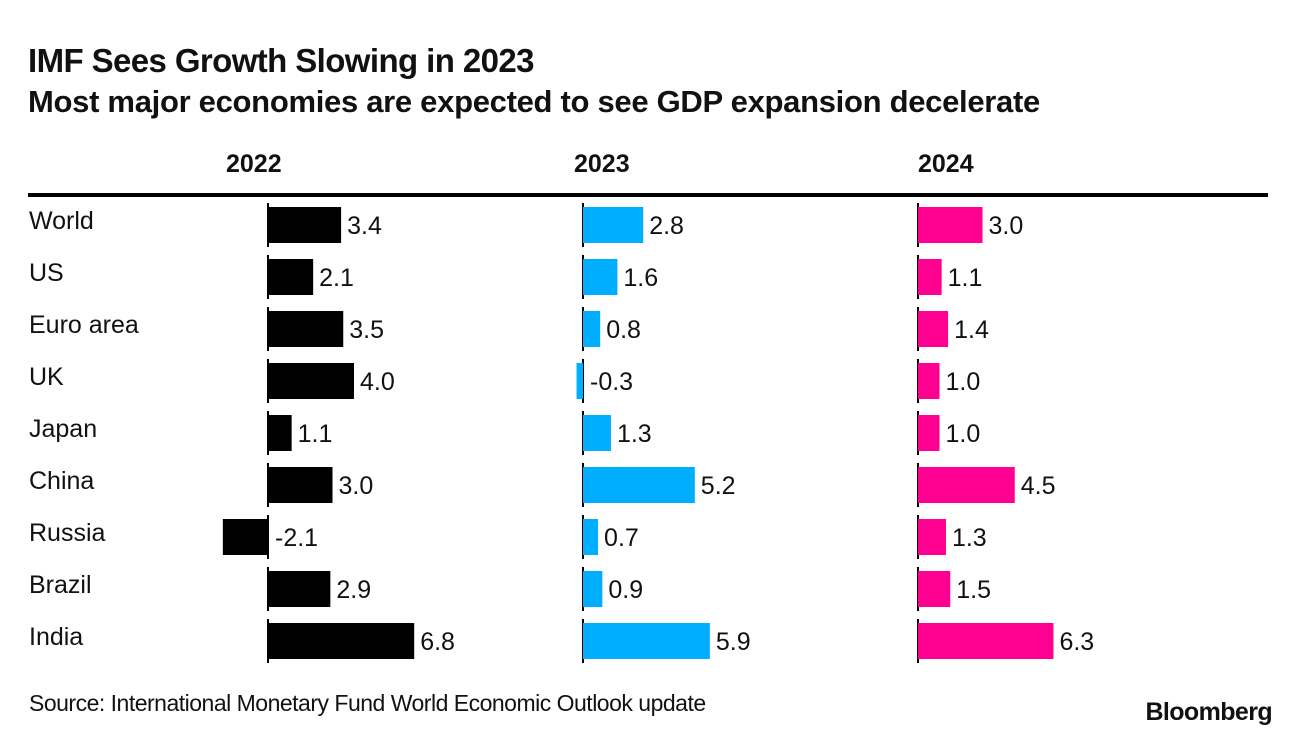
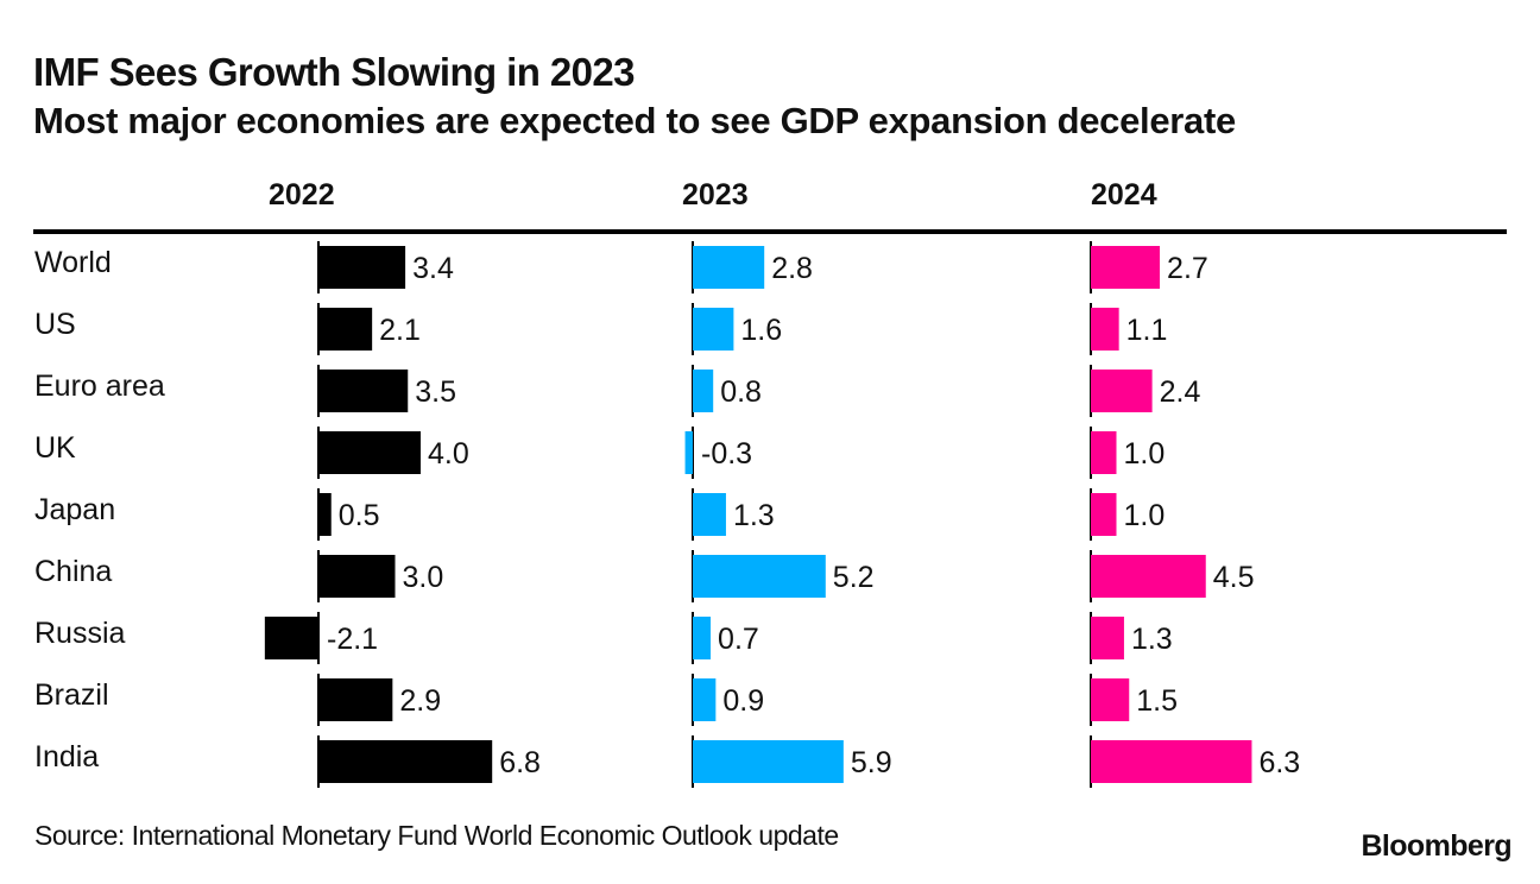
2024/World: 3.0 -> 2.7
2024/Euro area: 1.4 -> 2.4
2022/Japan: 1.1 -> 0.5
